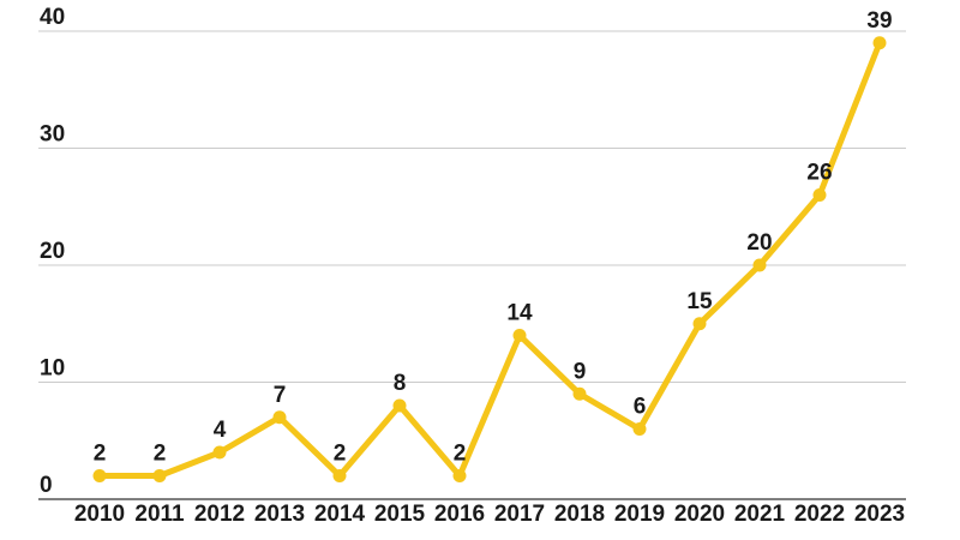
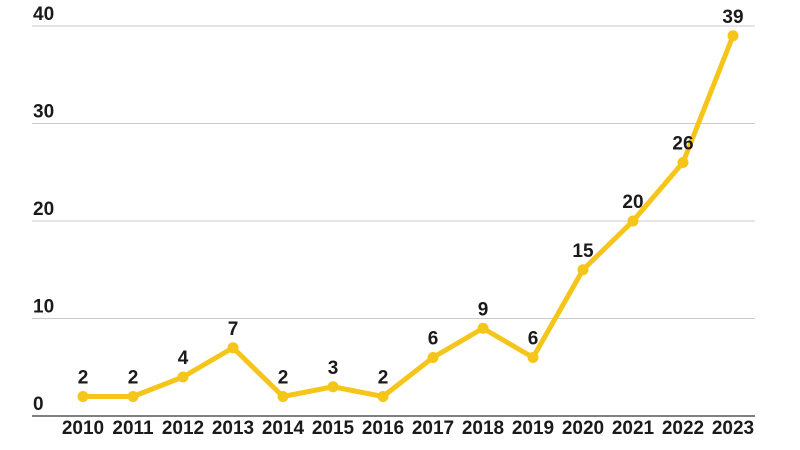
2015: 8 -> 3
2017: 14 -> 6
